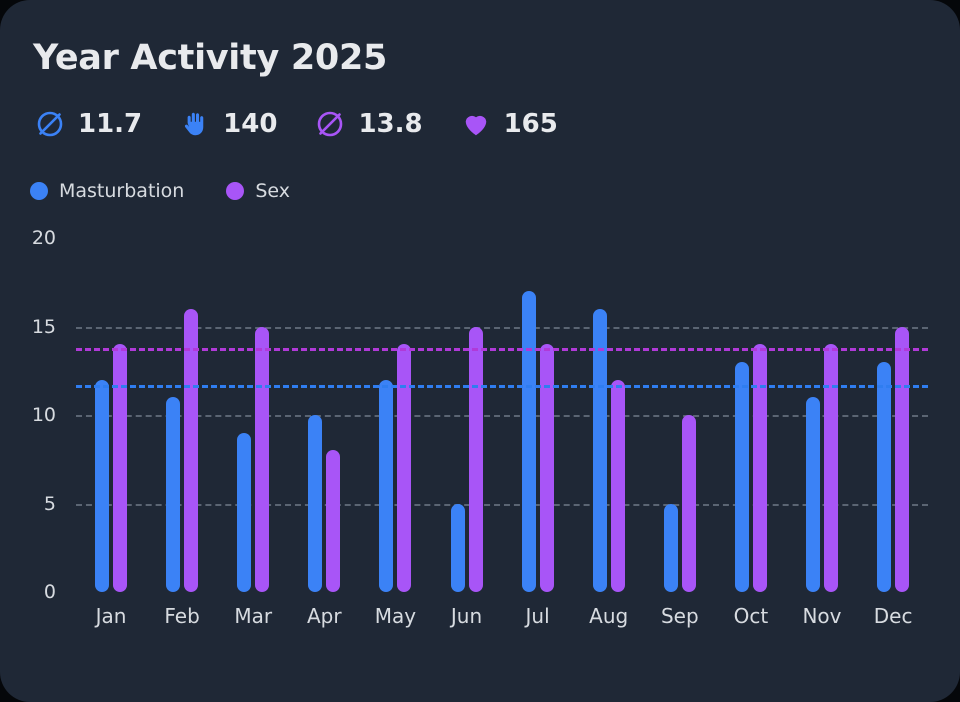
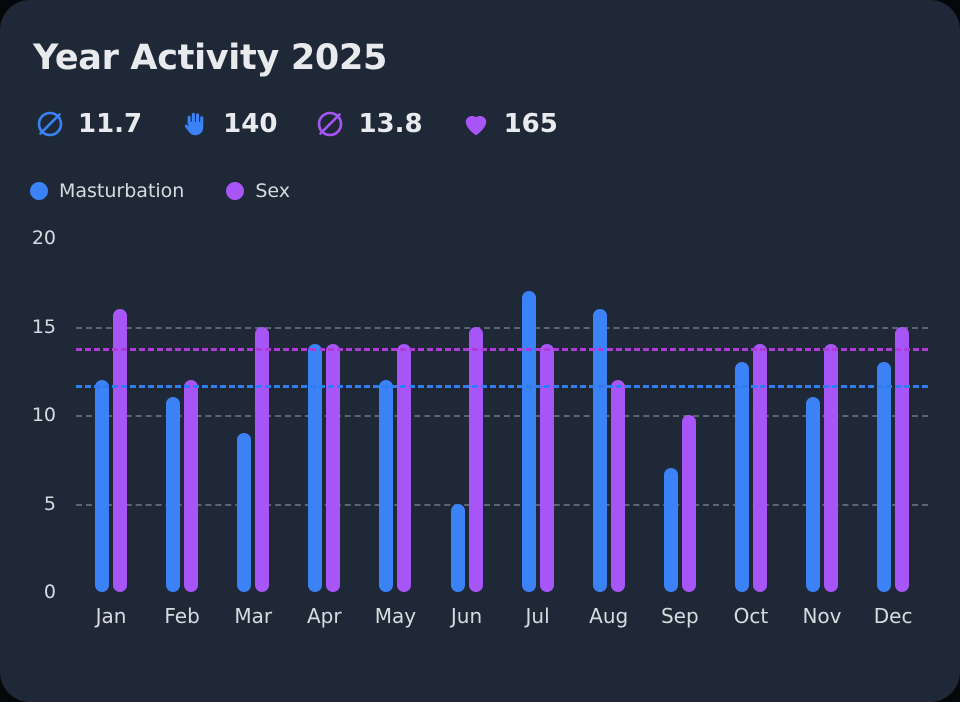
Sex/Jan: 14 -> 16
Sex/Feb: 16 -> 12
Masturbation/Apr: 10 -> 14
Sex/Apr: 8 -> 14
Masturbation/Sep: 5 -> 7
